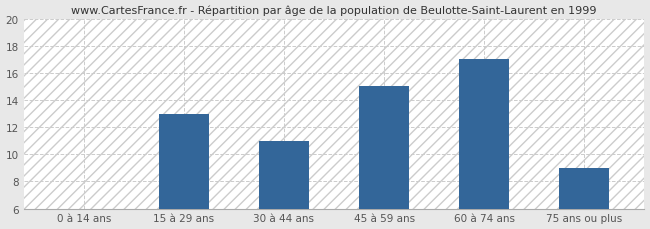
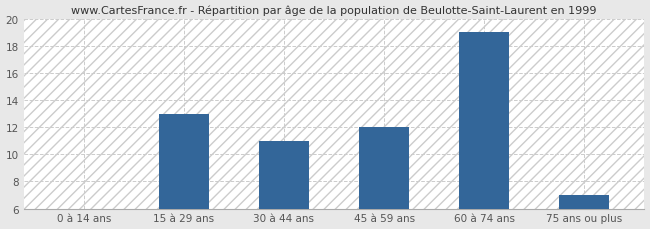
45 à 59 ans: 15 -> 12
60 à 74 ans: 17 -> 19
75 ans ou plus: 9 -> 7
